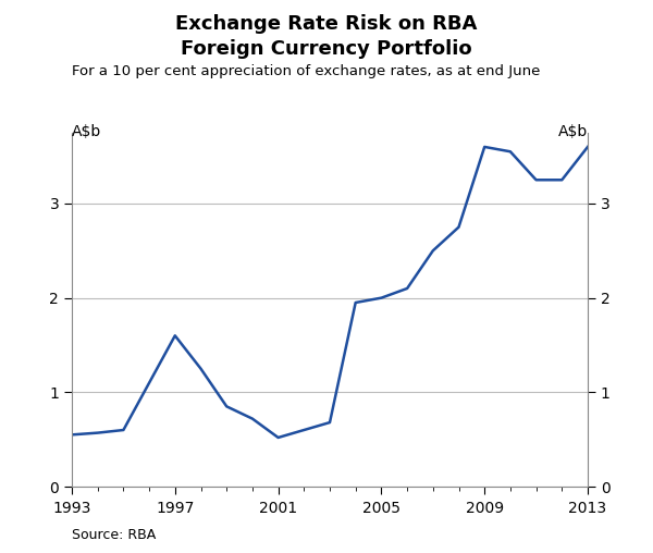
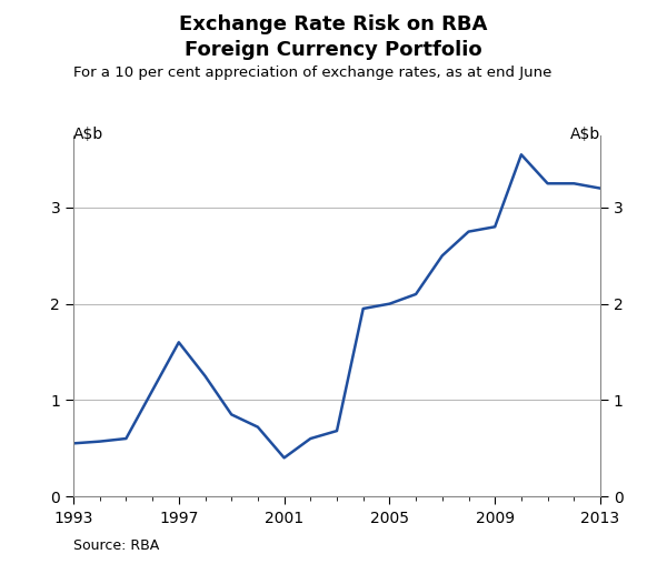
2001: 0.52 -> 0.40
2009: 3.60 -> 2.80
2013: 3.60 -> 3.20
